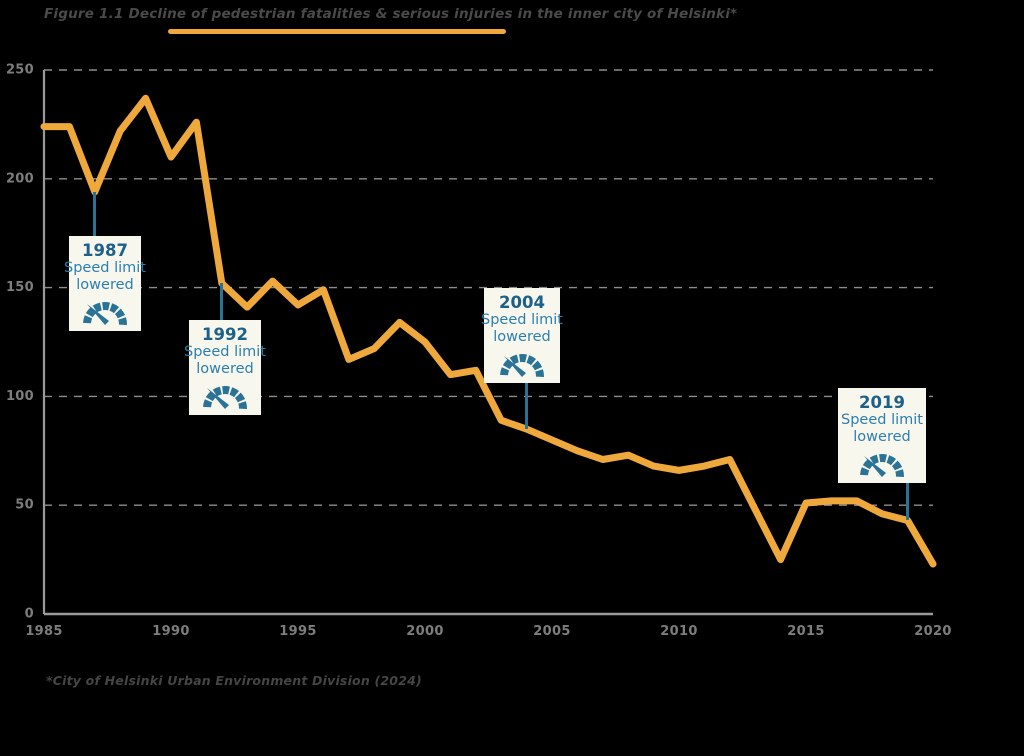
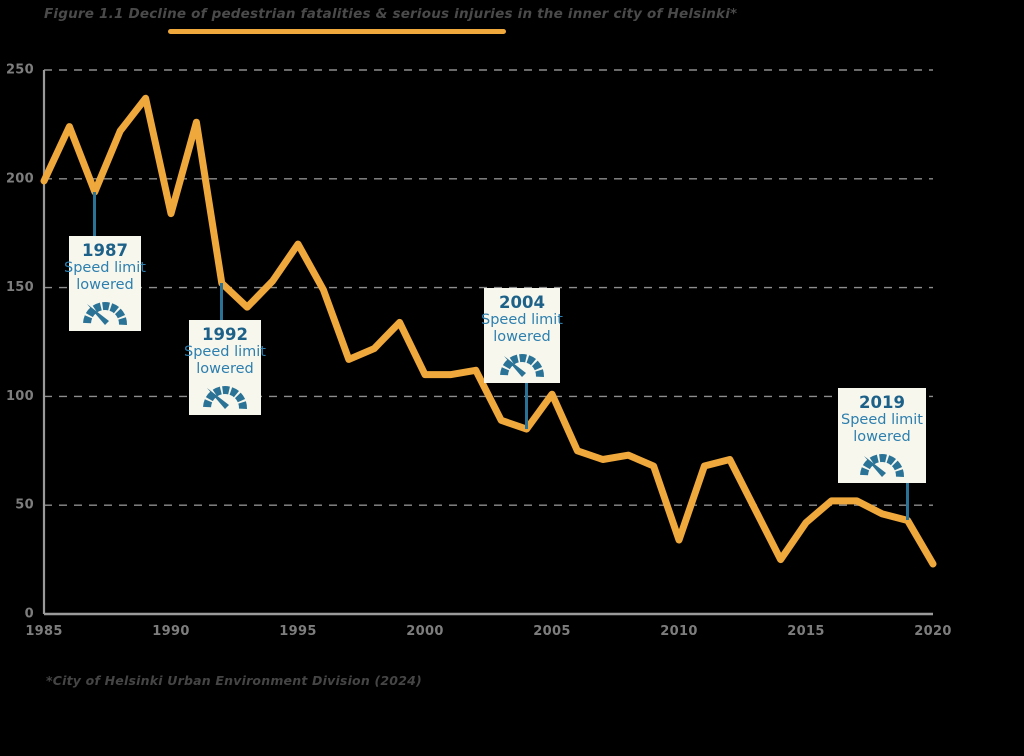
1985: 224 -> 199
1990: 210 -> 184
1995: 142 -> 170
2000: 125 -> 110
2005: 80 -> 101
2010: 66 -> 34
2015: 51 -> 42
